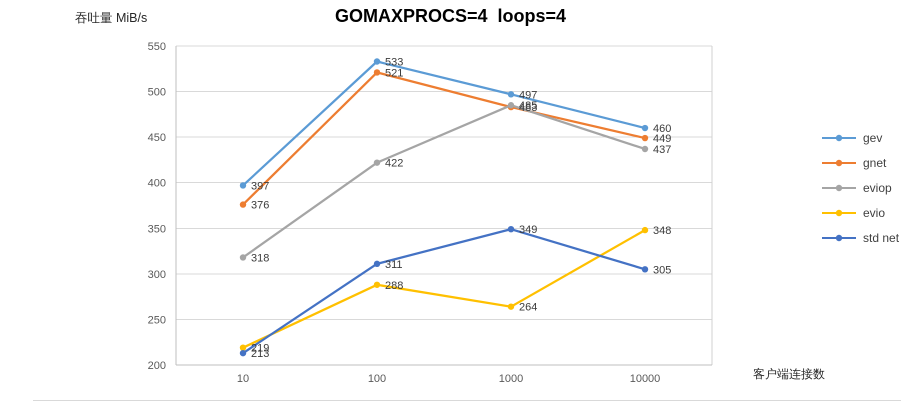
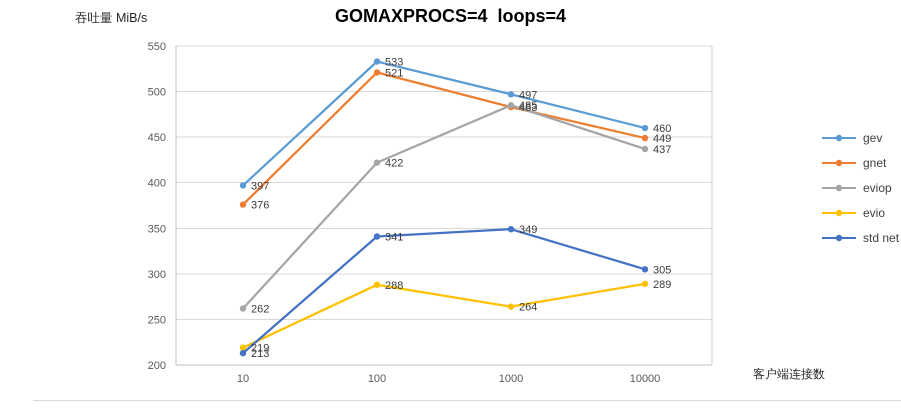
eviop/10: 318 -> 262
std net/100: 311 -> 341
evio/10000: 348 -> 289
